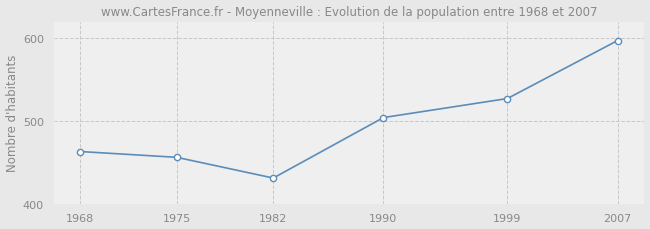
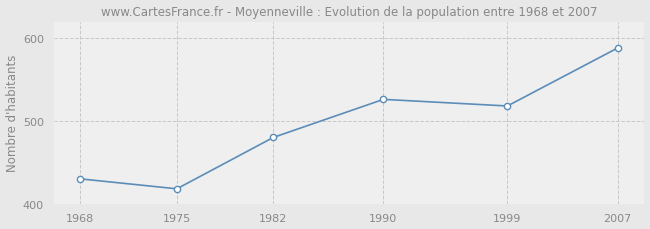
1968: 463 -> 430
1975: 456 -> 418
1982: 431 -> 480
1990: 504 -> 526
1999: 527 -> 518
2007: 597 -> 588
